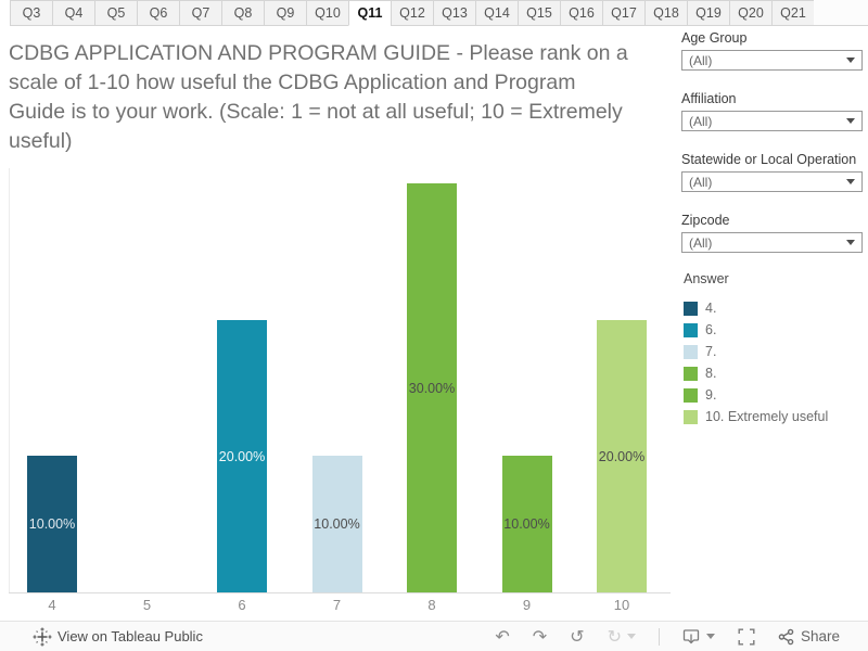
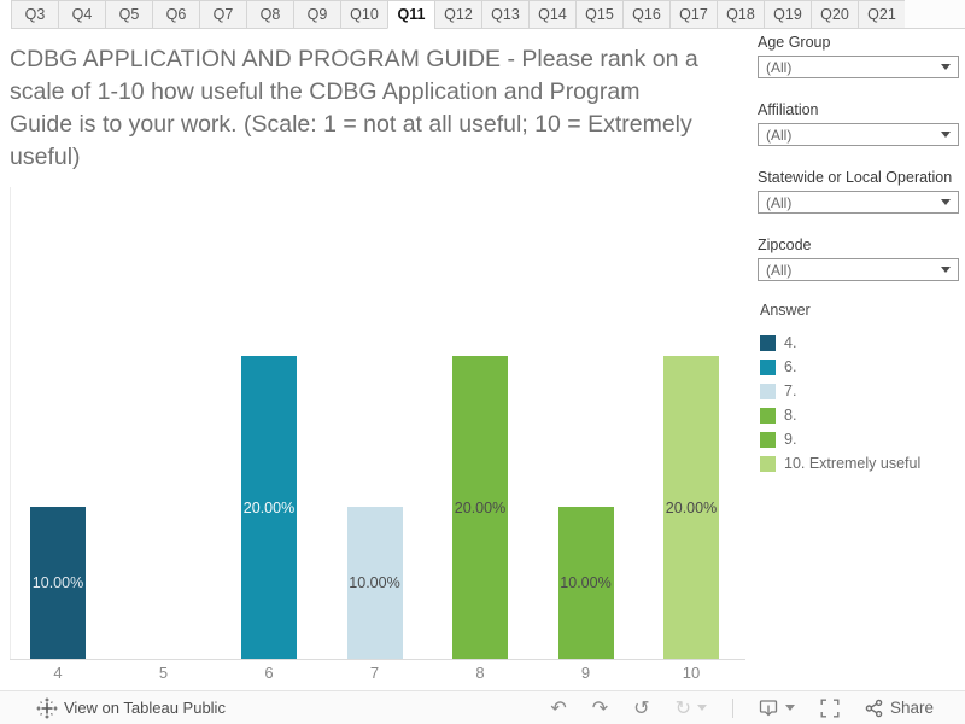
8: 30.00% -> 20.00%
